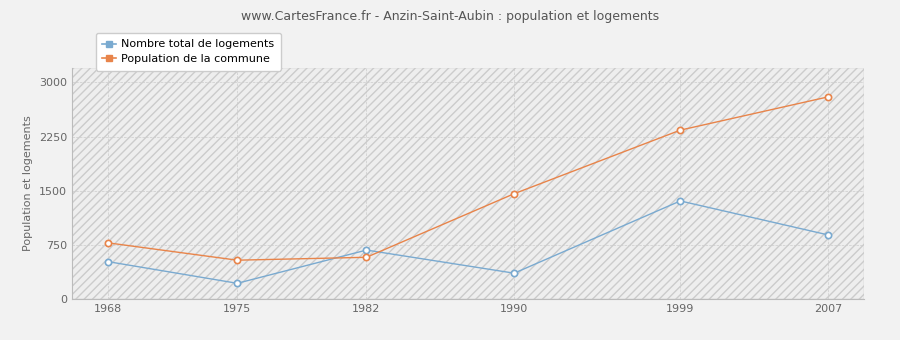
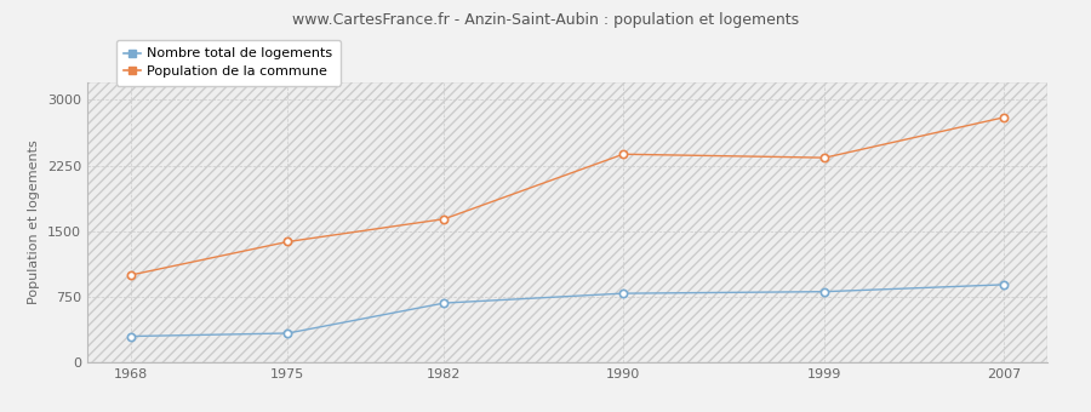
Nombre total de logements/1968: 520 -> 300
Population de la commune/1968: 780 -> 1000
Nombre total de logements/1975: 220 -> 340
Population de la commune/1975: 540 -> 1380
Population de la commune/1982: 580 -> 1640
Nombre total de logements/1990: 360 -> 790
Population de la commune/1990: 1460 -> 2380
Nombre total de logements/1999: 1360 -> 810
